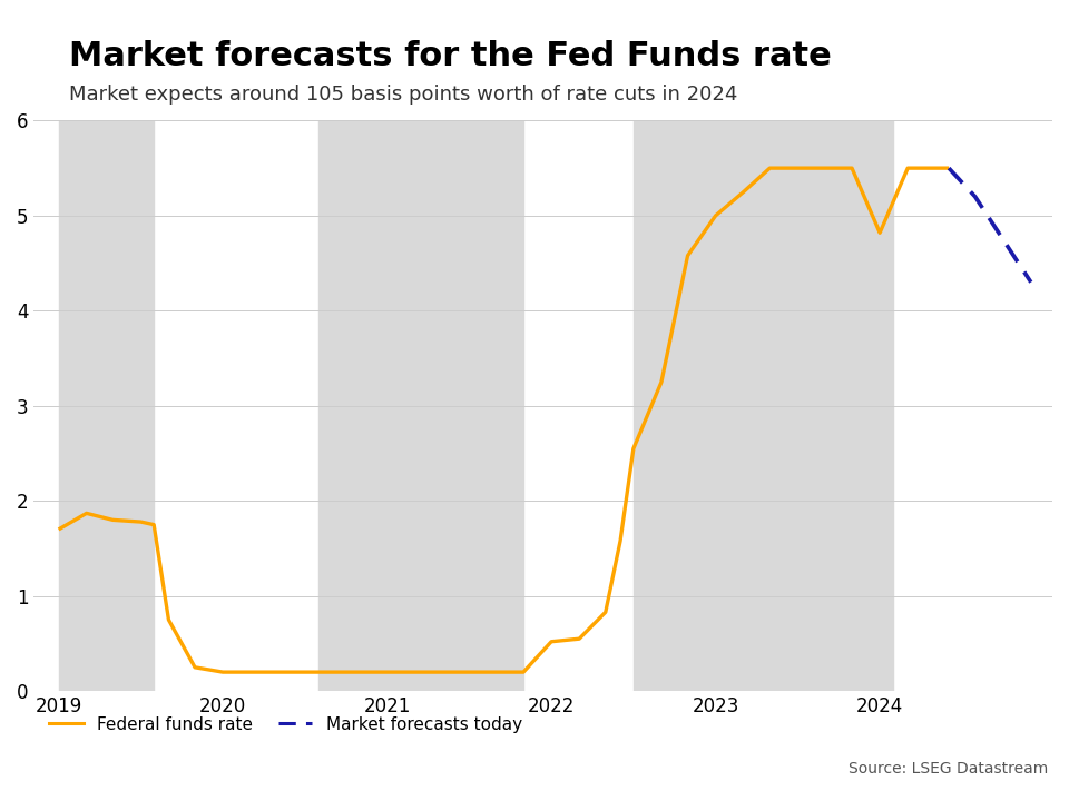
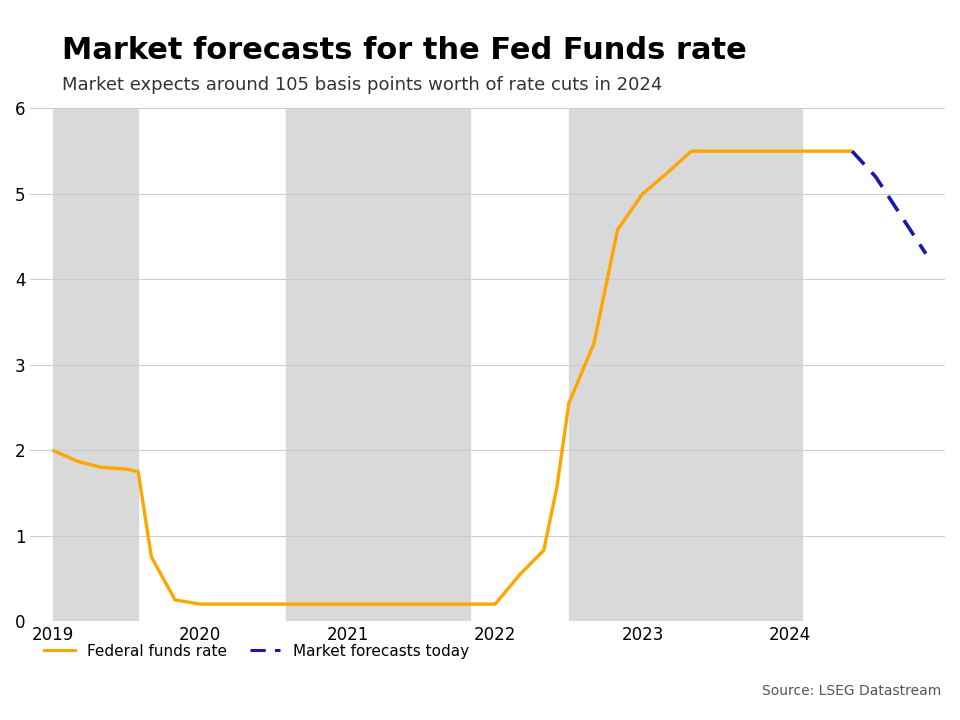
Federal funds rate/2019: 1.70 -> 2.00
Federal funds rate/2022: 0.52 -> 0.20
Federal funds rate/2024: 4.82 -> 5.50
